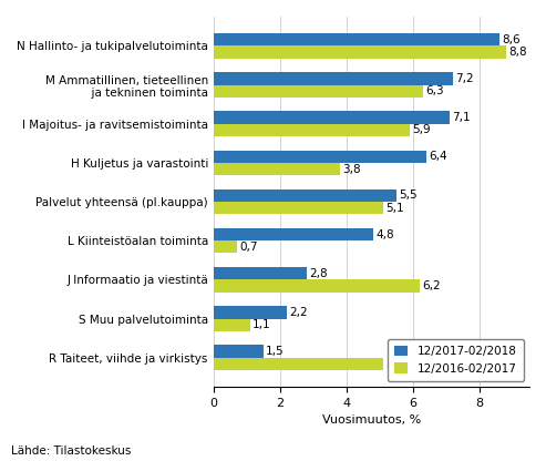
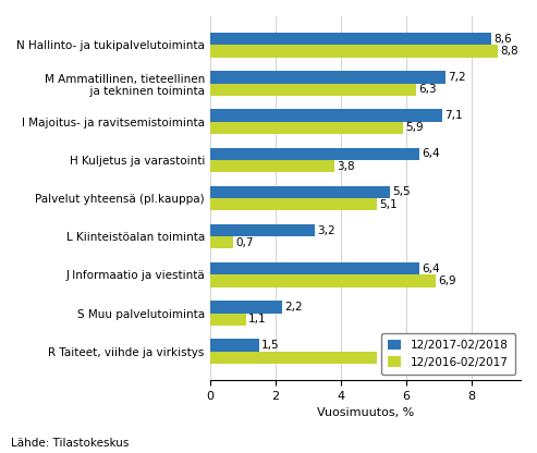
12/2017-02/2018/L Kiinteistöalan toiminta: 4,8 -> 3,2
12/2017-02/2018/J Informaatio ja viestintä: 2,8 -> 6,4
12/2016-02/2017/J Informaatio ja viestintä: 6,2 -> 6,9
